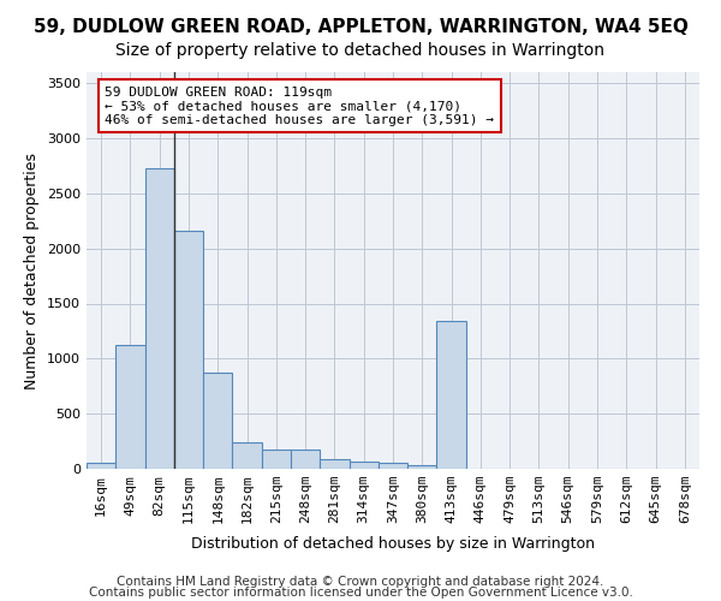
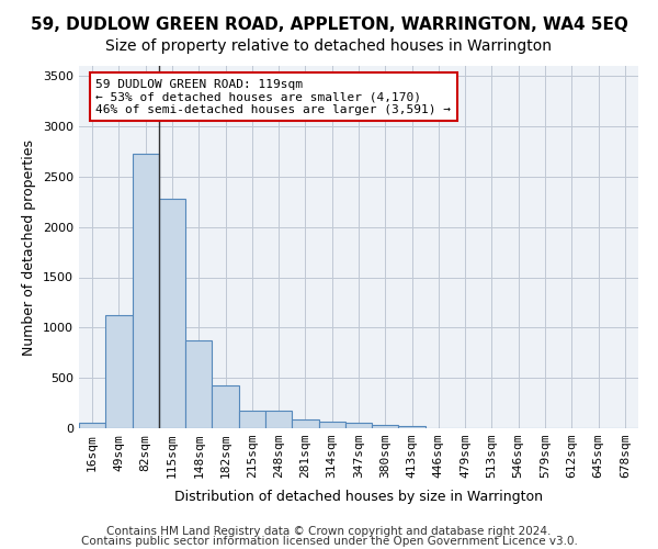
115sqm: 2160 -> 2280
182sqm: 240 -> 430
413sqm: 1340 -> 20
